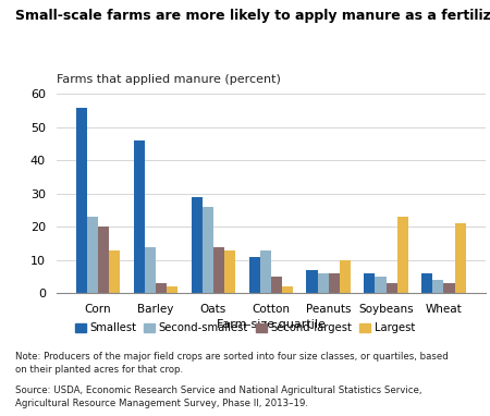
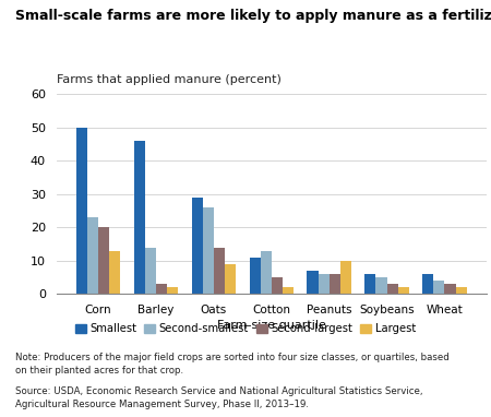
Smallest/Corn: 56 -> 50
Largest/Oats: 13 -> 9
Largest/Soybeans: 23 -> 2
Largest/Wheat: 21 -> 2
